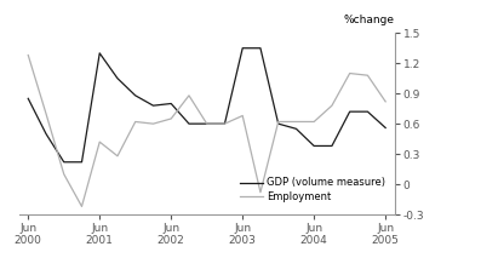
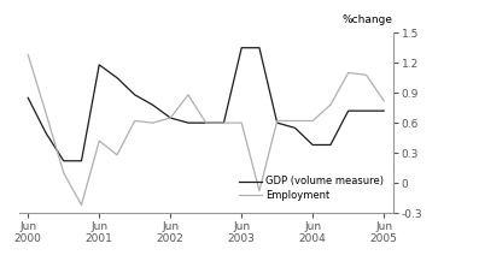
GDP (volume measure)/Jun 2001: 1.30 -> 1.18
GDP (volume measure)/Jun 2002: 0.80 -> 0.65
Employment/Jun 2003: 0.68 -> 0.60
GDP (volume measure)/Jun 2005: 0.56 -> 0.72
